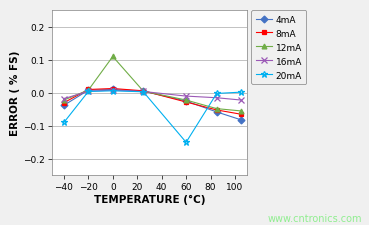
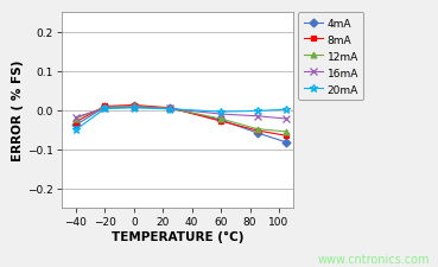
20mA/−40: -0.090 -> -0.050
12mA/0: 0.110 -> 0.010
20mA/60: -0.150 -> -0.004
